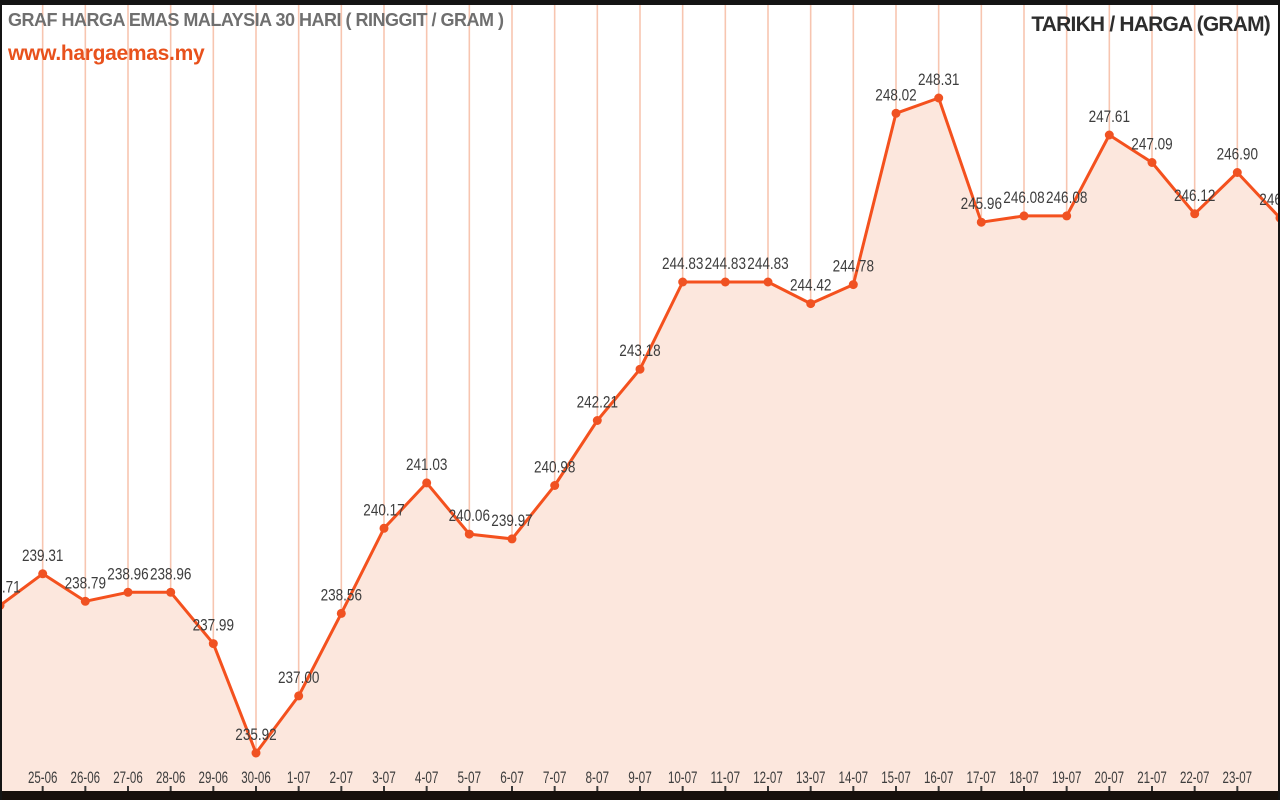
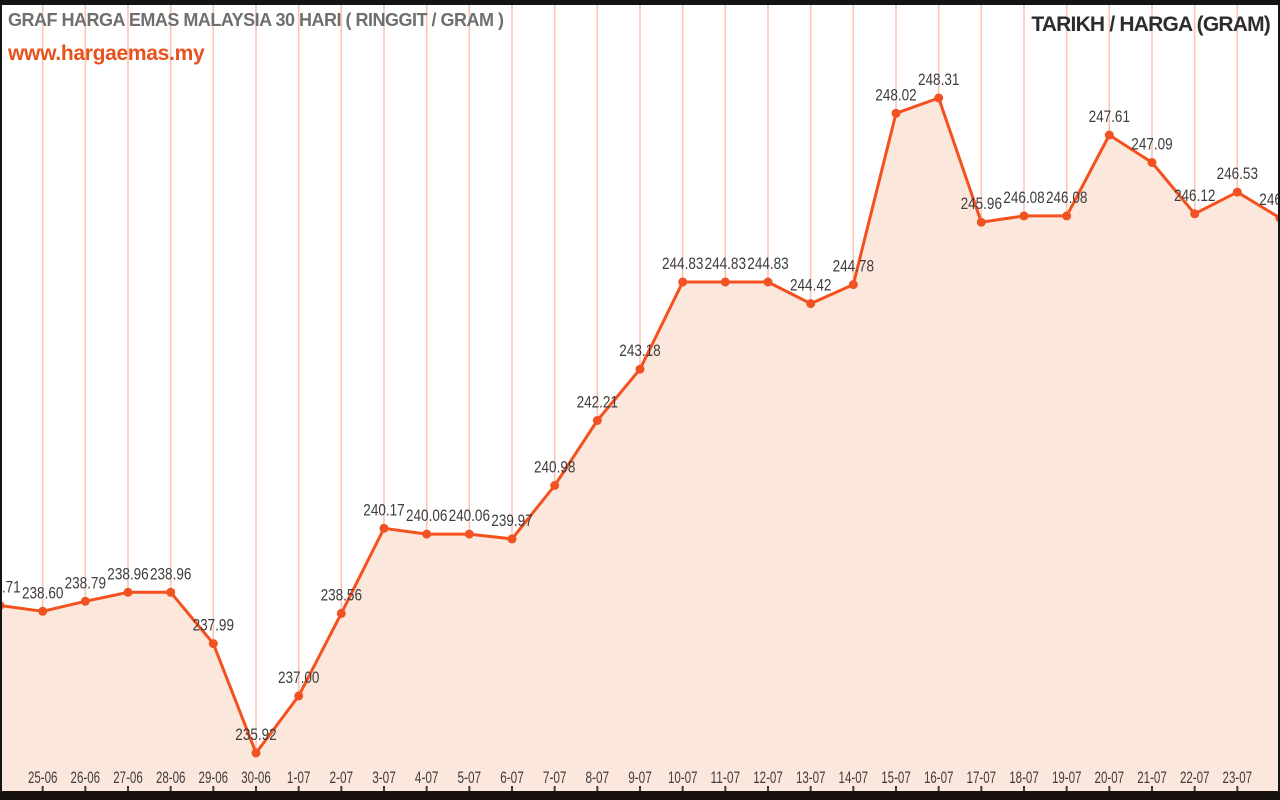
25-06: 239.31 -> 238.60
4-07: 241.03 -> 240.06
23-07: 246.90 -> 246.53
